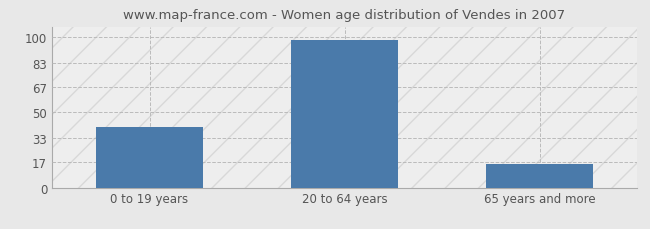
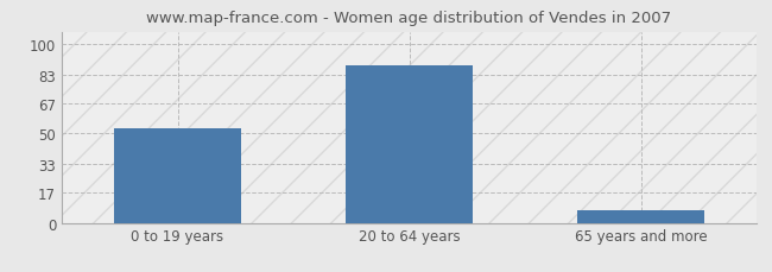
0 to 19 years: 40 -> 53
20 to 64 years: 98 -> 88
65 years and more: 16 -> 7
